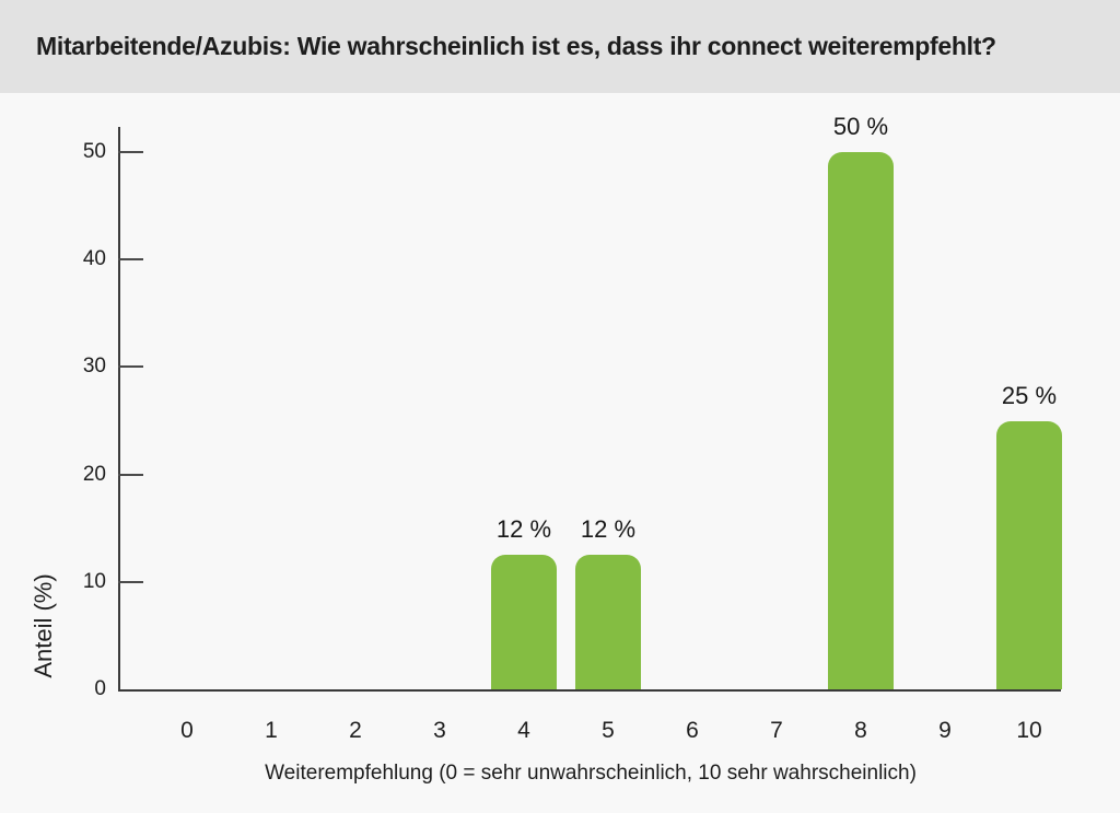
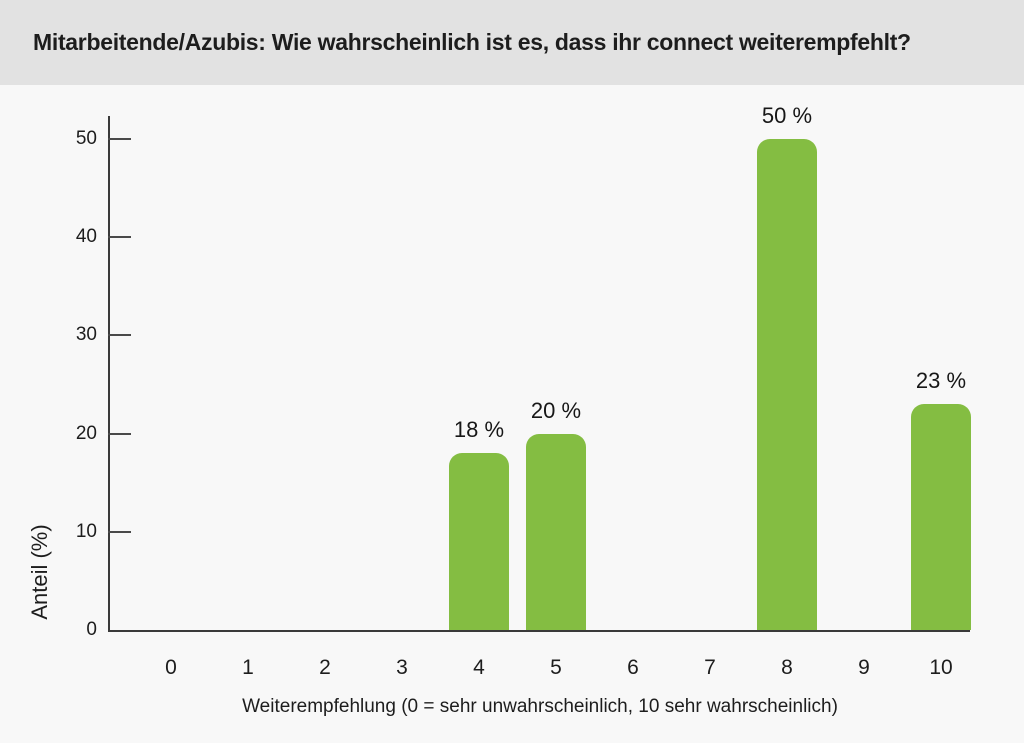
4: 12 -> 18
5: 12 -> 20
10: 25 -> 23
